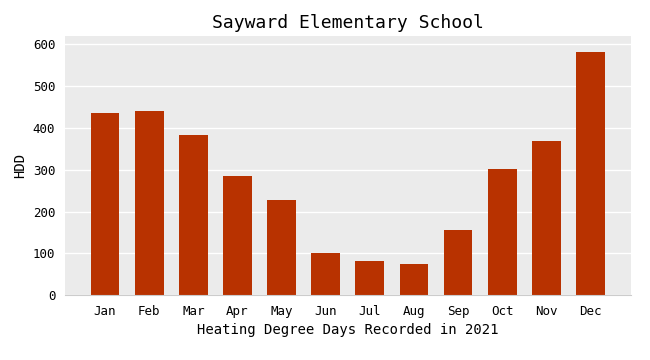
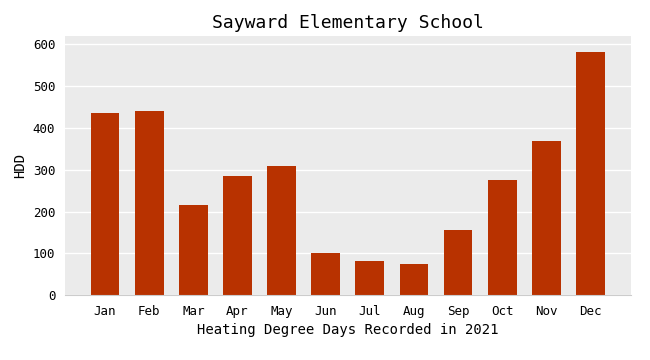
Mar: 383 -> 215
May: 228 -> 310
Oct: 303 -> 275
